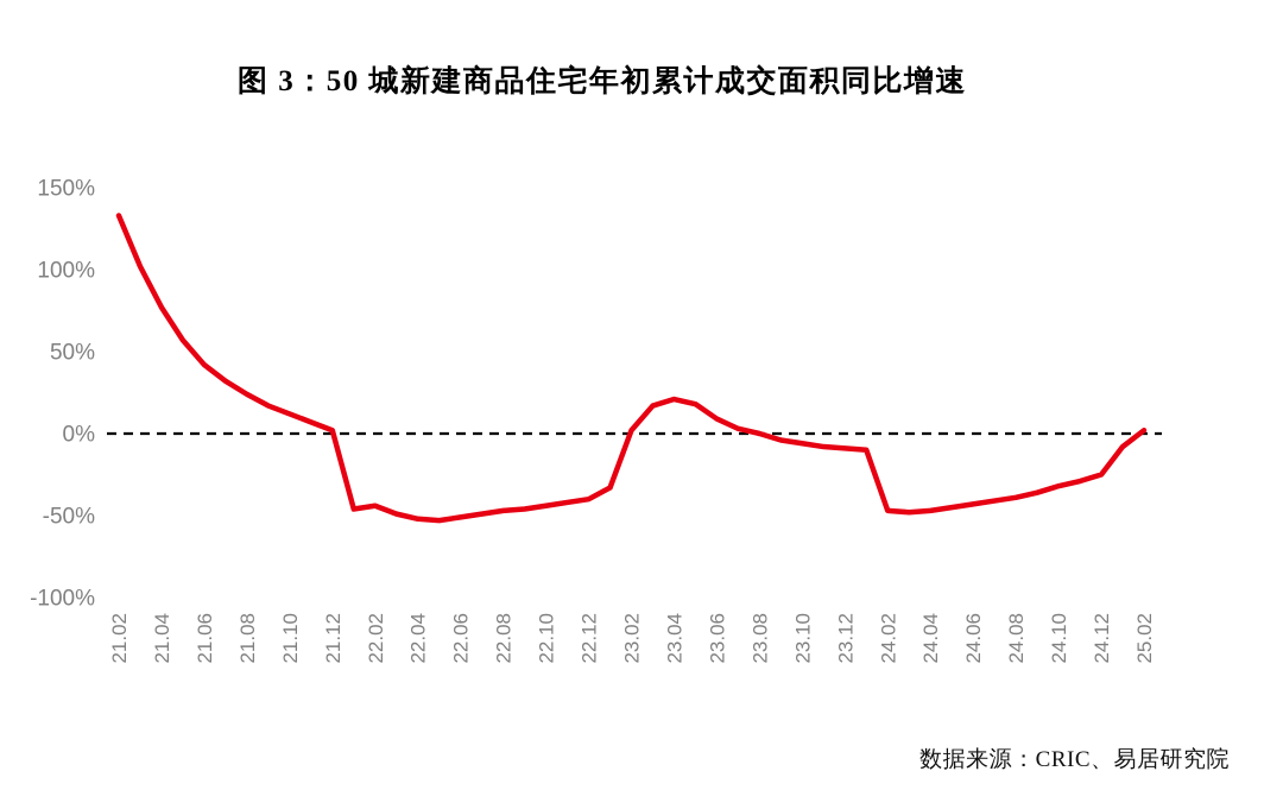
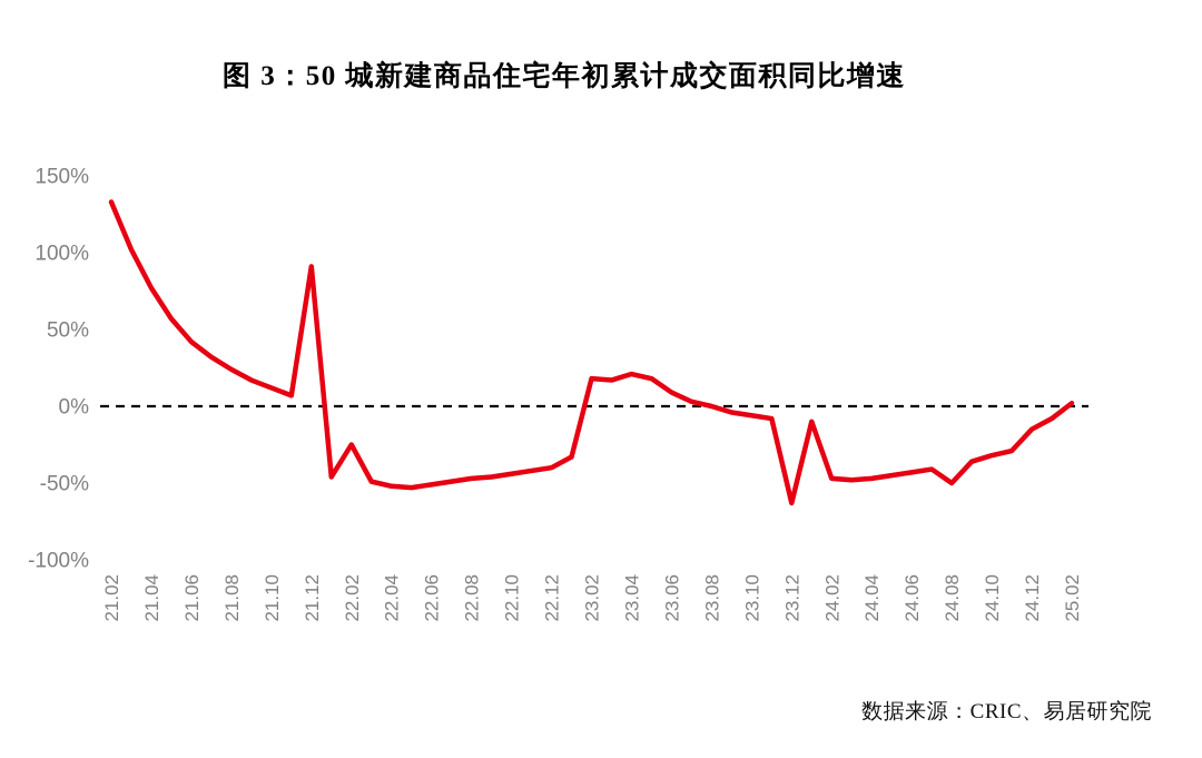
21.12: 2% -> 91%
22.02: -44% -> -25%
23.02: 2% -> 18%
23.12: -9% -> -63%
24.08: -39% -> -50%
24.12: -25% -> -15%
